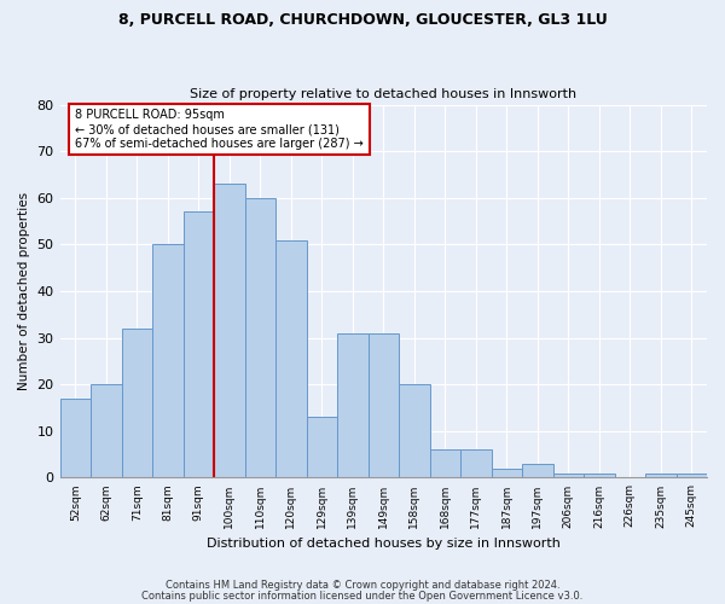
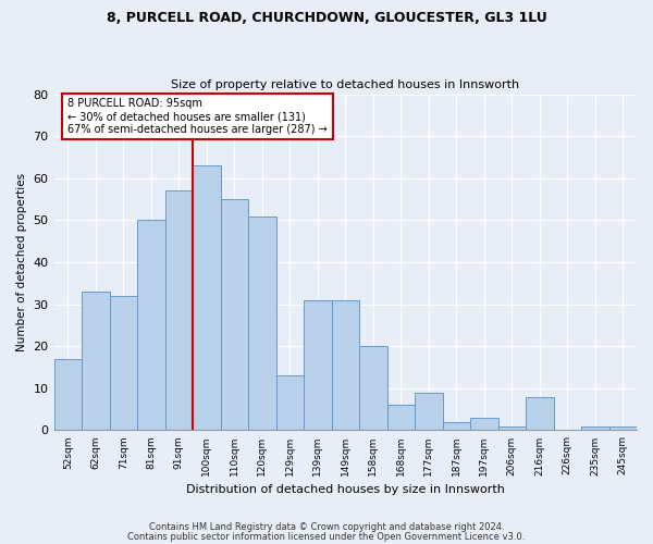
62sqm: 20 -> 33
110sqm: 60 -> 55
177sqm: 6 -> 9
216sqm: 1 -> 8
